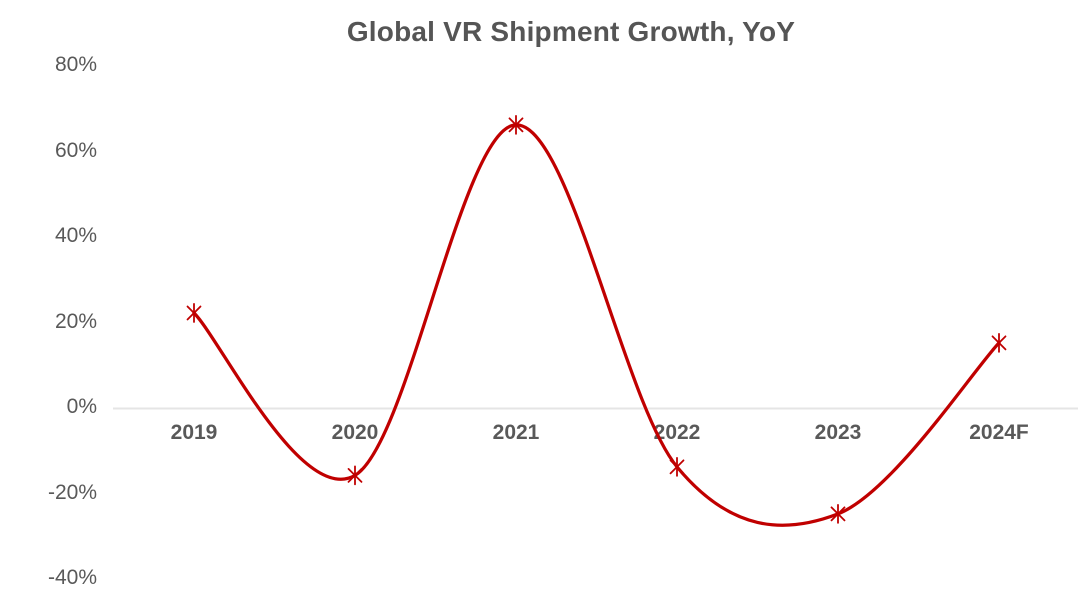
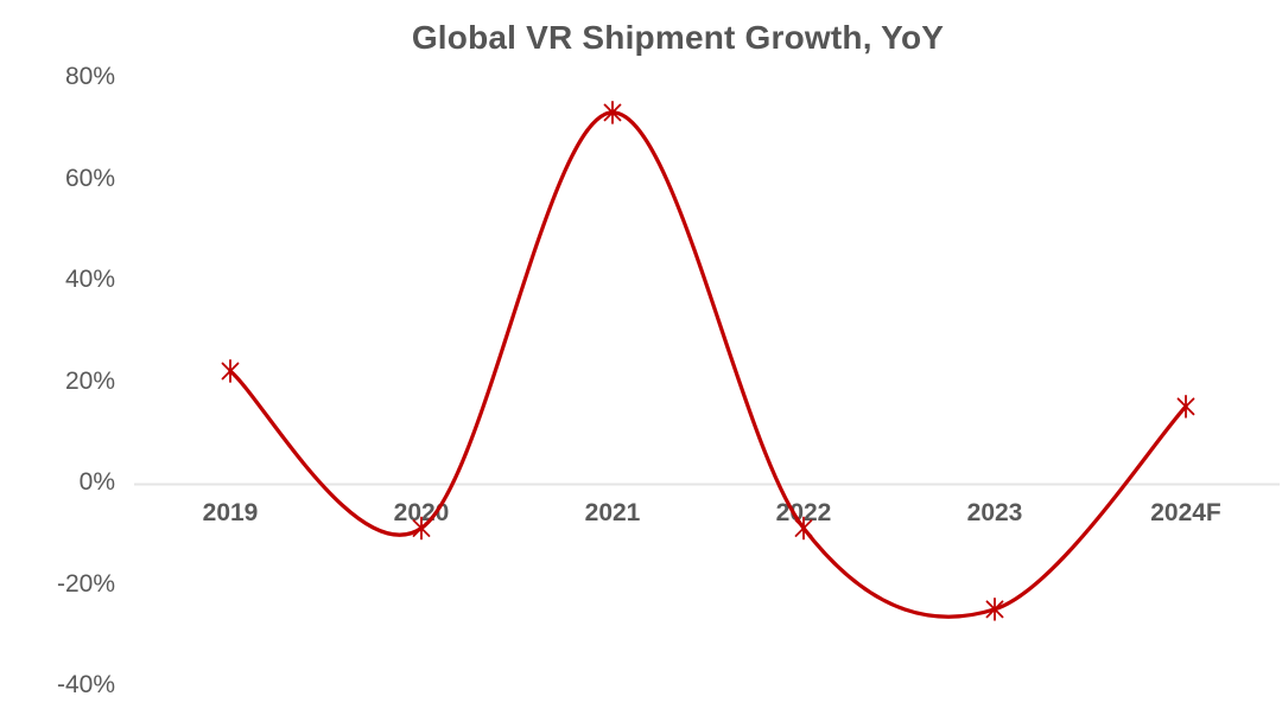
2020: -16% -> -9%
2021: 66% -> 73%
2022: -14% -> -9%
